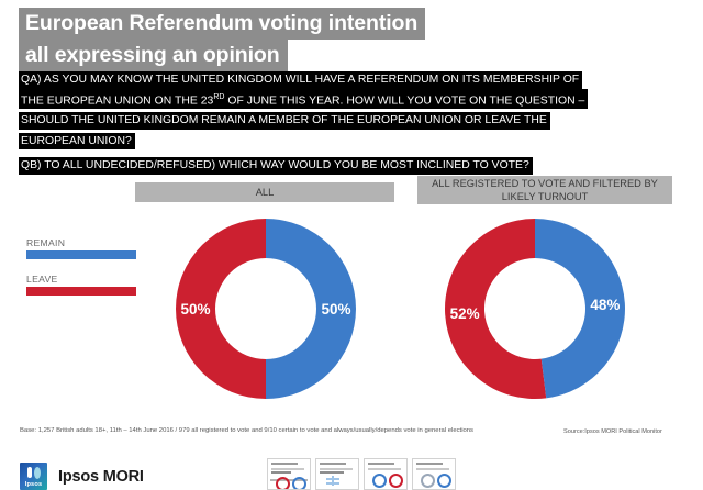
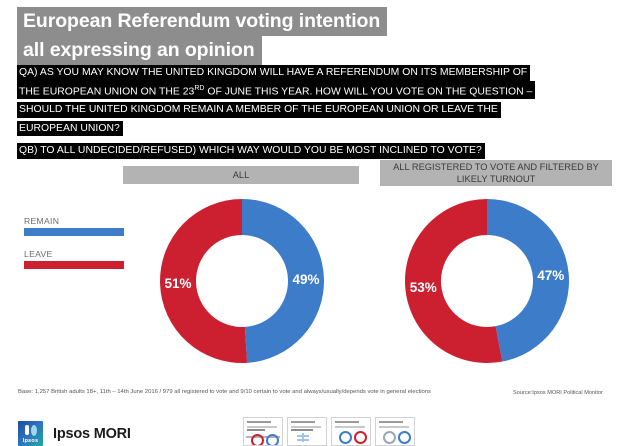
ALL/LEAVE: 50% -> 51%
ALL/REMAIN: 50% -> 49%
ALL REGISTERED TO VOTE AND FILTERED BY LIKELY TURNOUT/LEAVE: 52% -> 53%
ALL REGISTERED TO VOTE AND FILTERED BY LIKELY TURNOUT/REMAIN: 48% -> 47%
